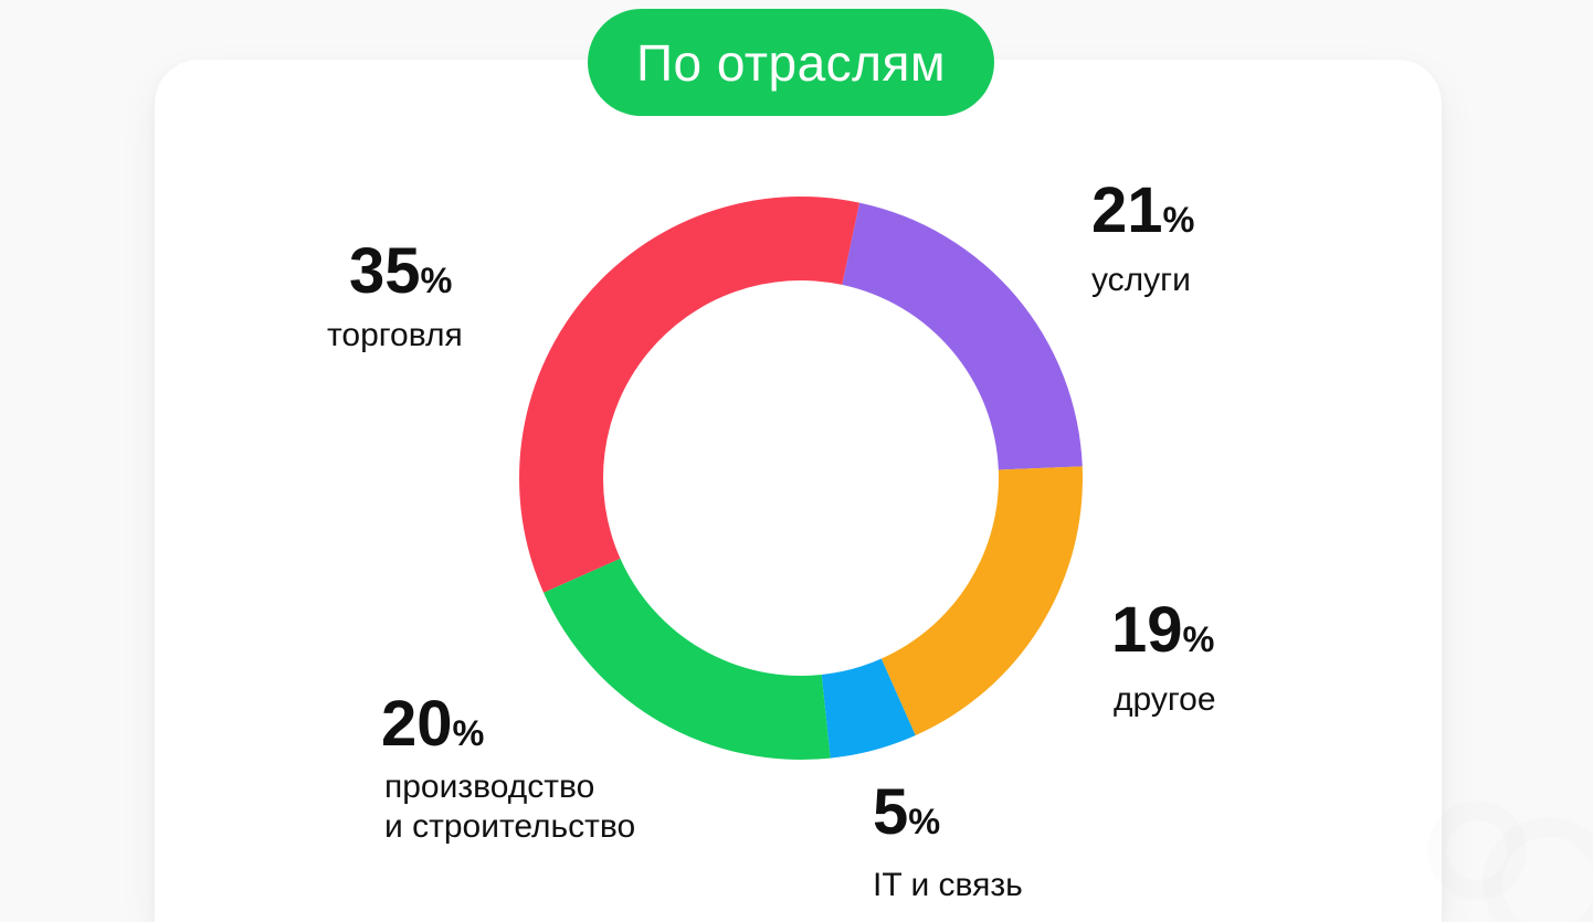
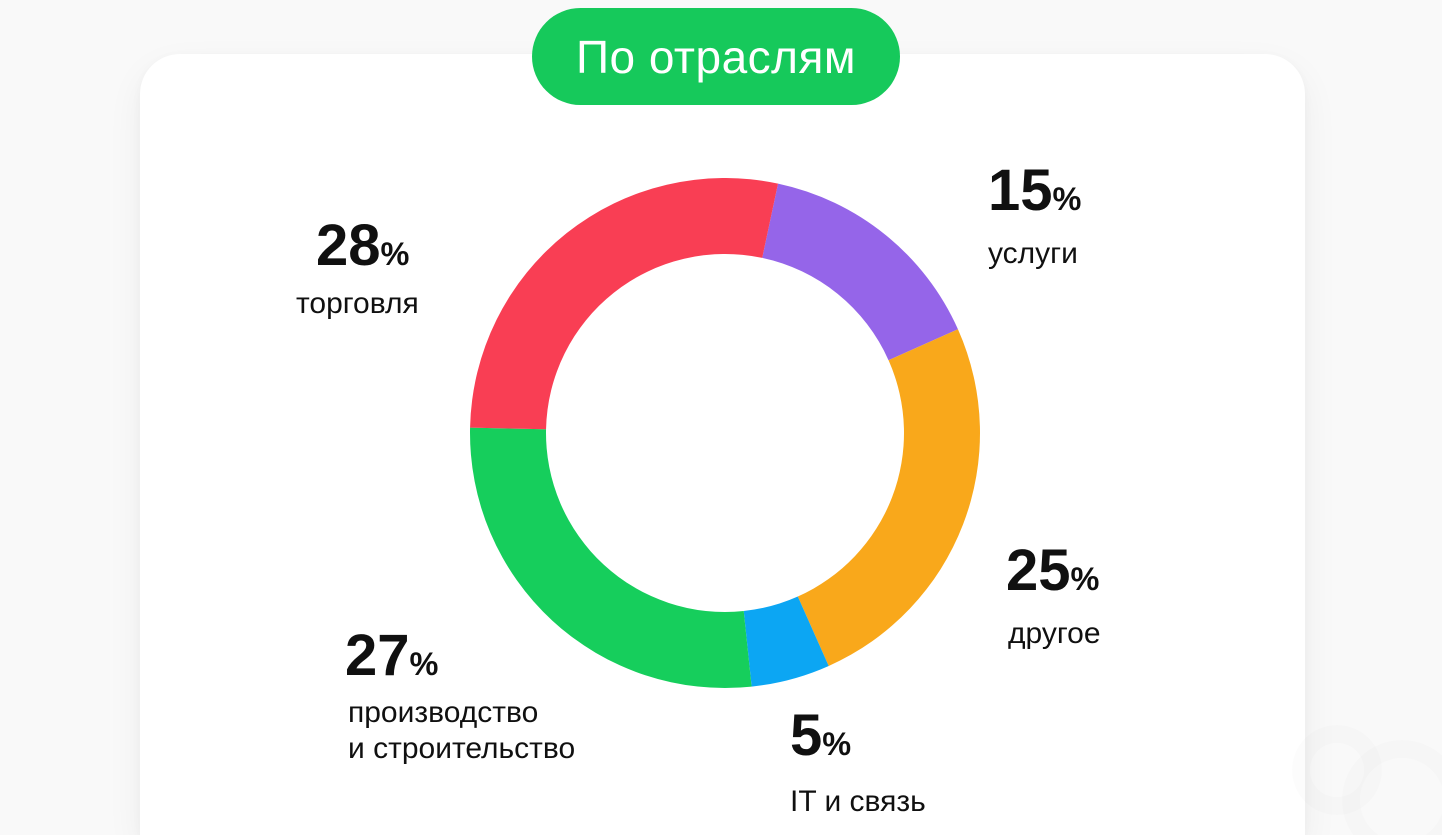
услуги: 21 -> 15
другое: 19 -> 25
производство и строительство: 20 -> 27
торговля: 35 -> 28
